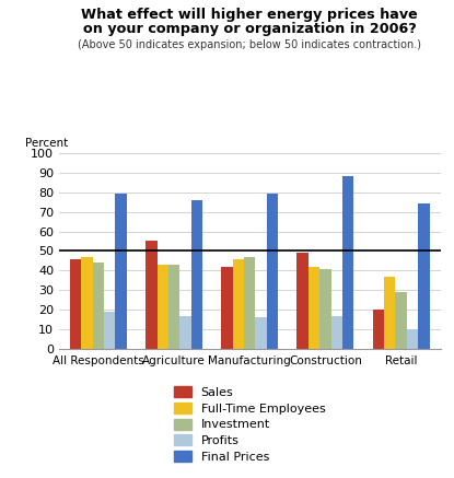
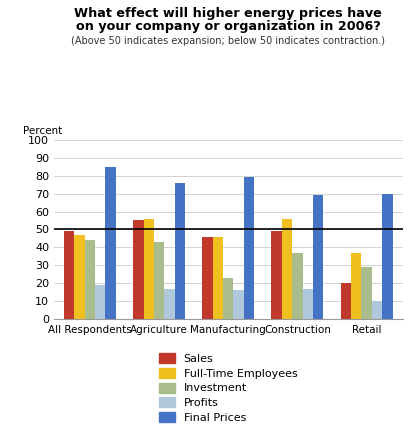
Sales/All Respondents: 46 -> 49
Final Prices/All Respondents: 79 -> 85
Full-Time Employees/Agriculture: 43 -> 56
Sales/Manufacturing: 42 -> 46
Investment/Manufacturing: 47 -> 23
Full-Time Employees/Construction: 42 -> 56
Investment/Construction: 41 -> 37
Final Prices/Construction: 88 -> 69
Final Prices/Retail: 74 -> 70
